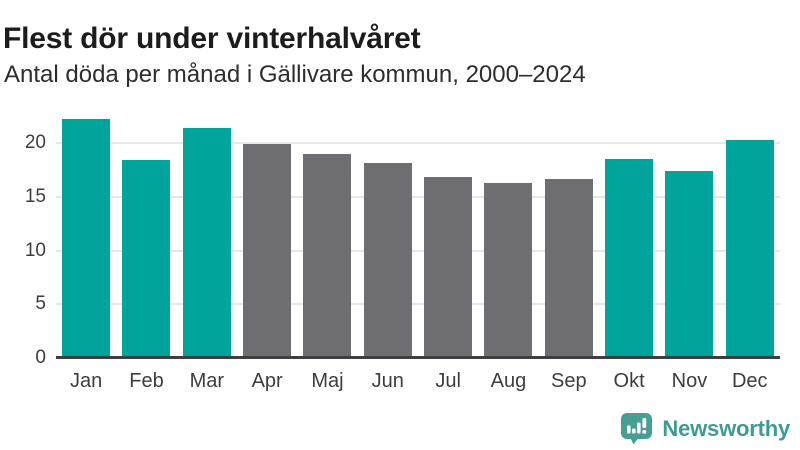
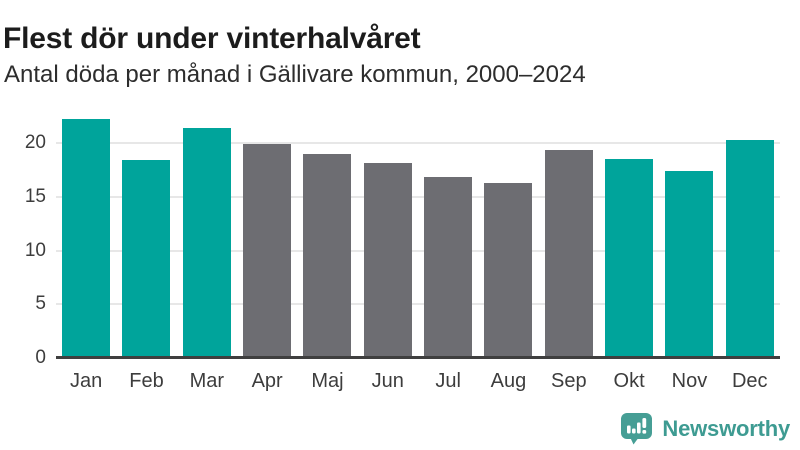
Sep: 16.7 -> 19.4
